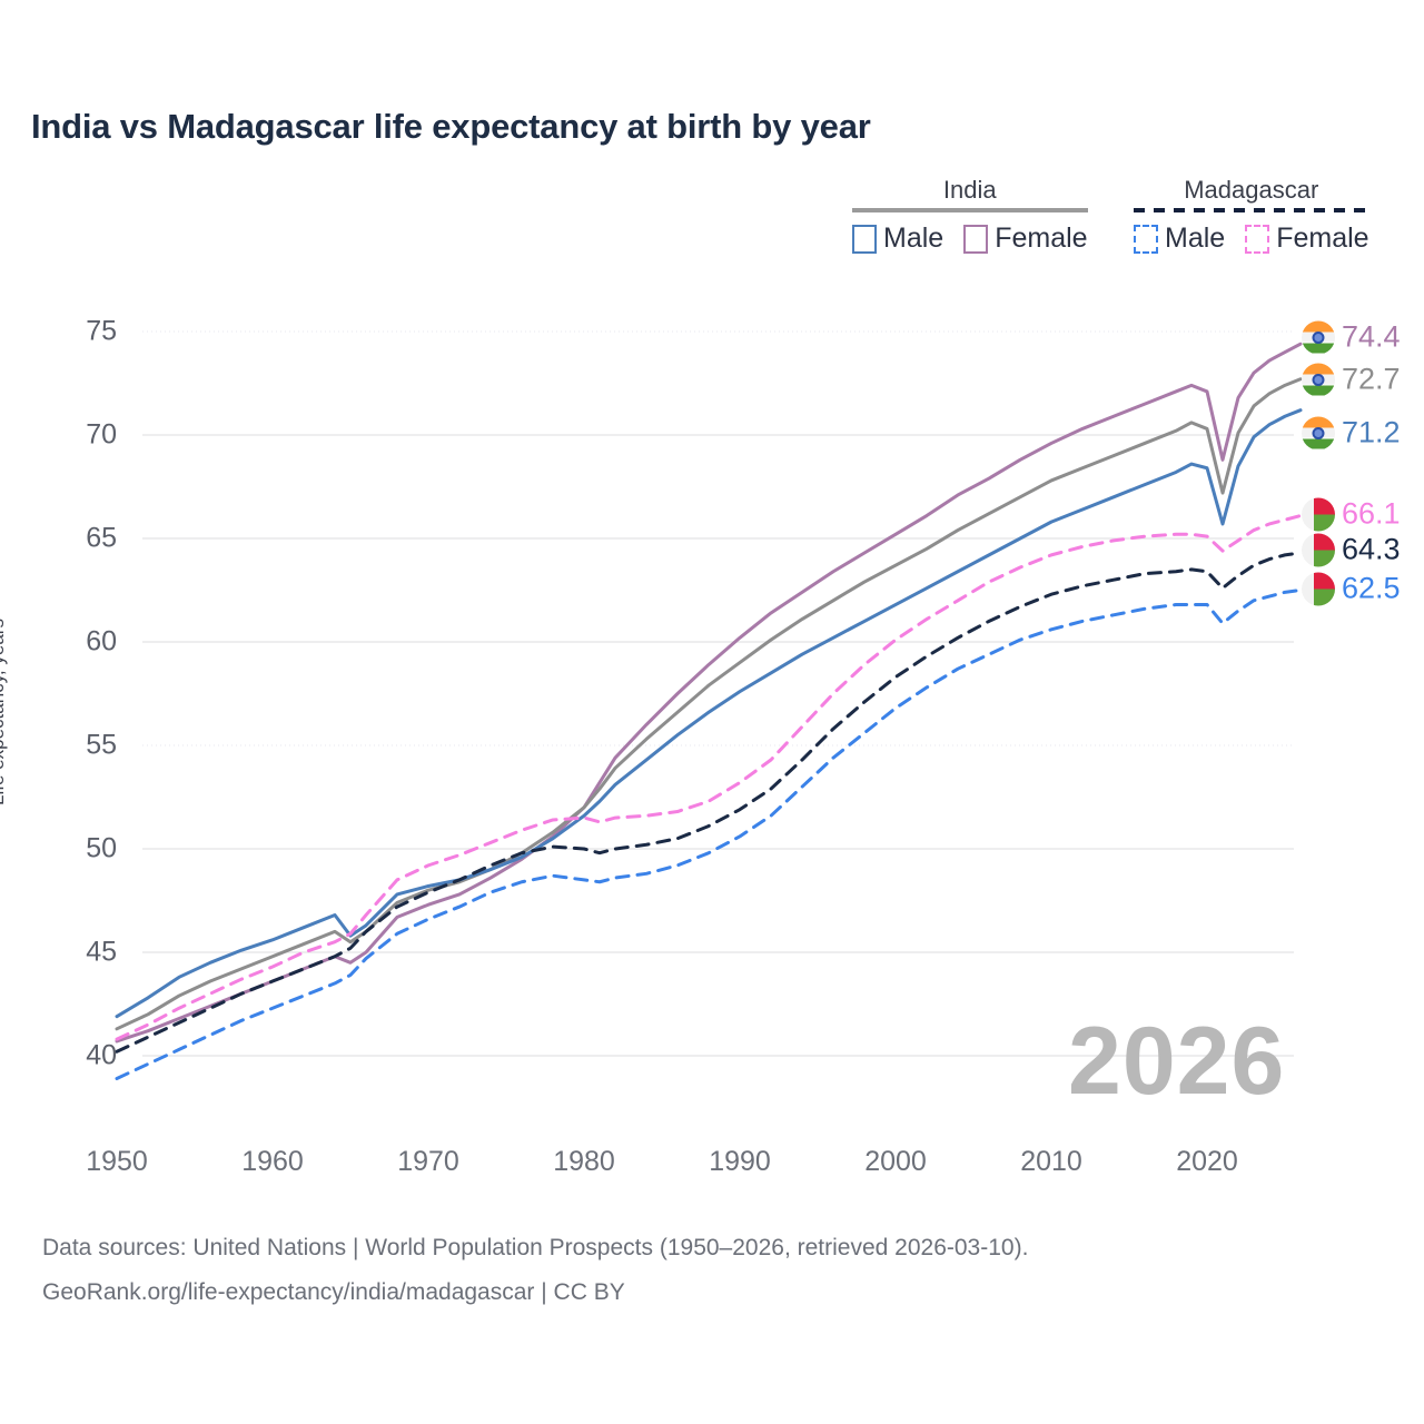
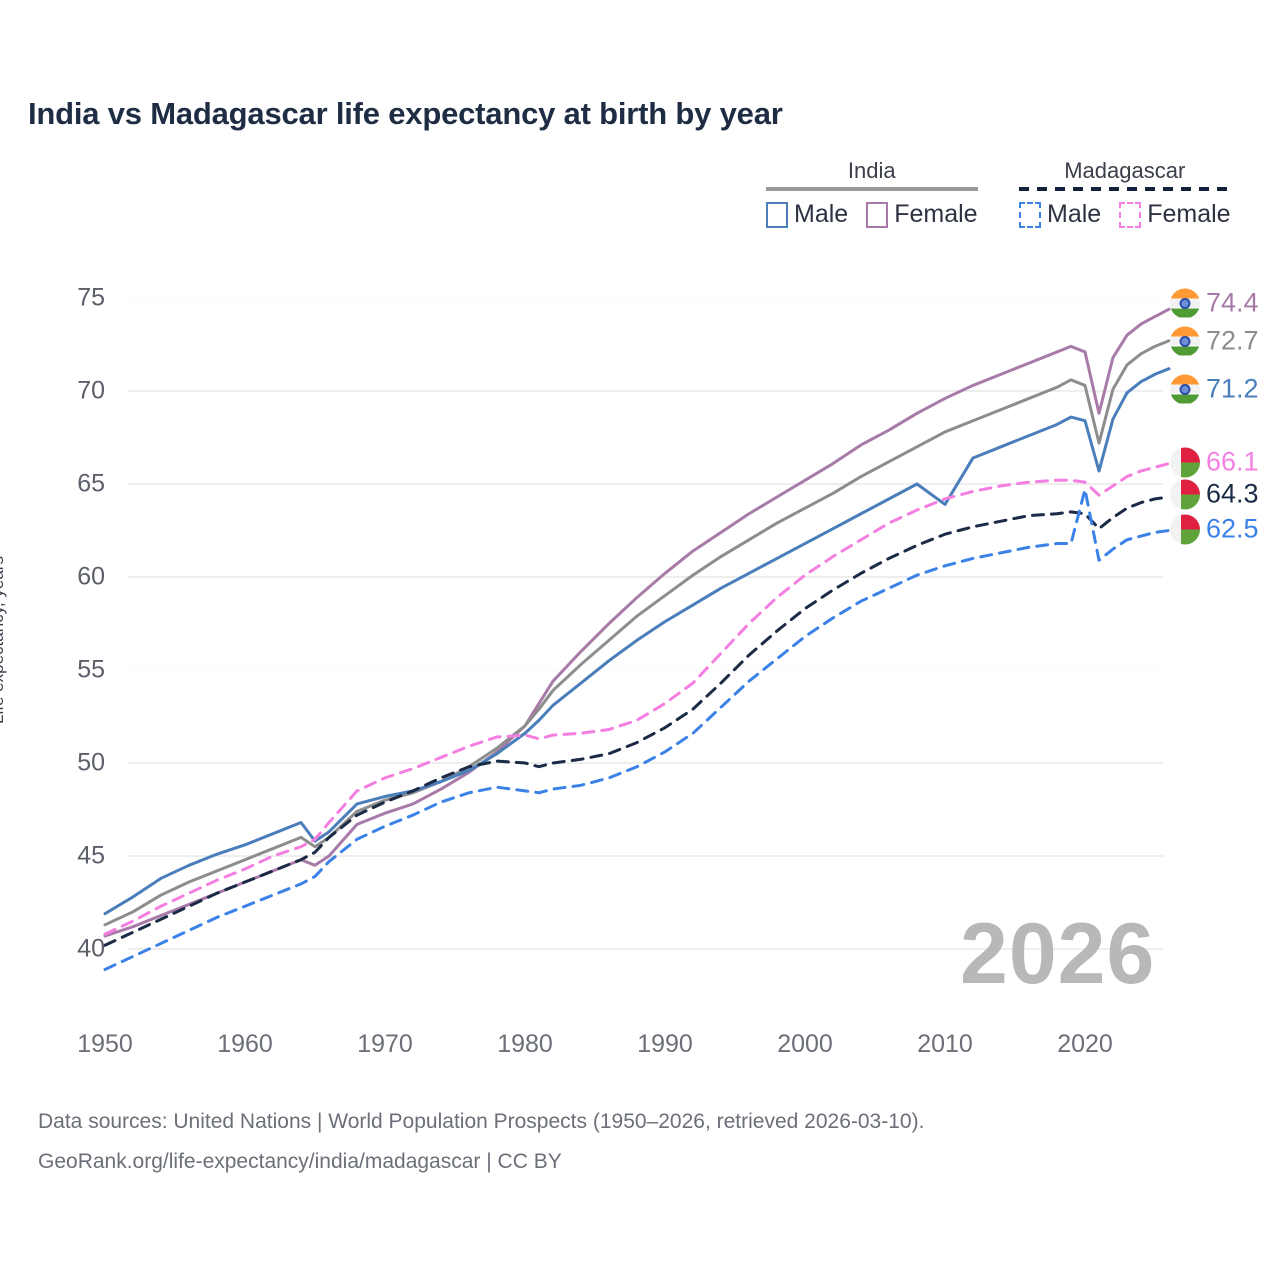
India Male/2010: 65.8 -> 63.9
Madagascar Male/2020: 61.8 -> 64.7
